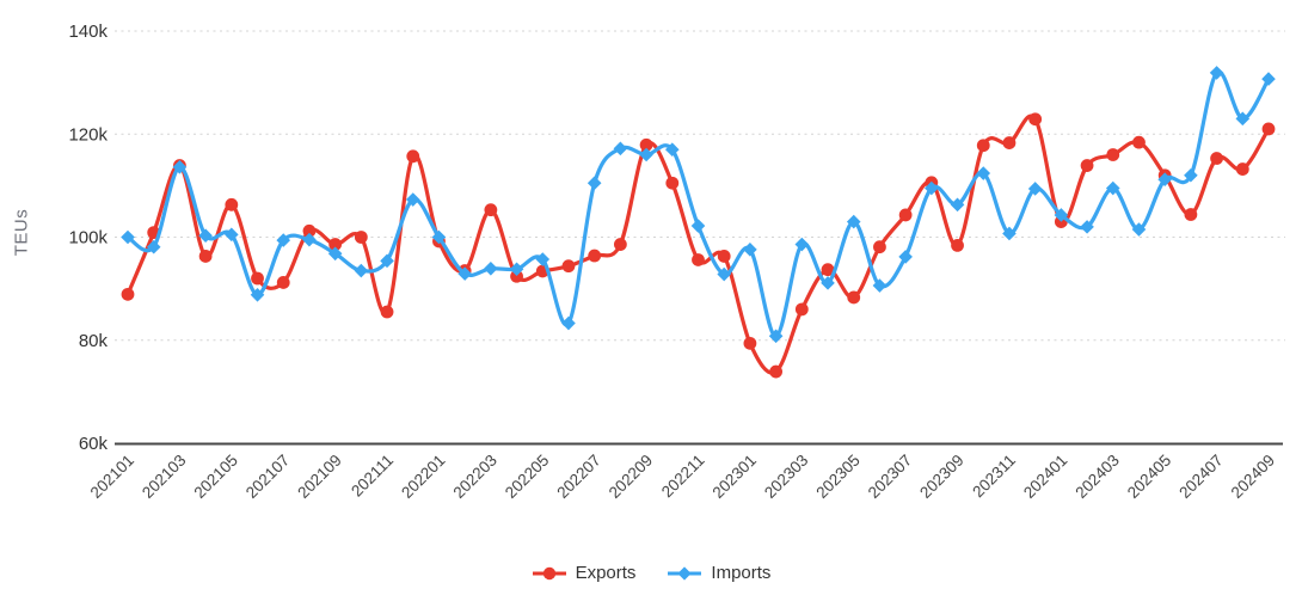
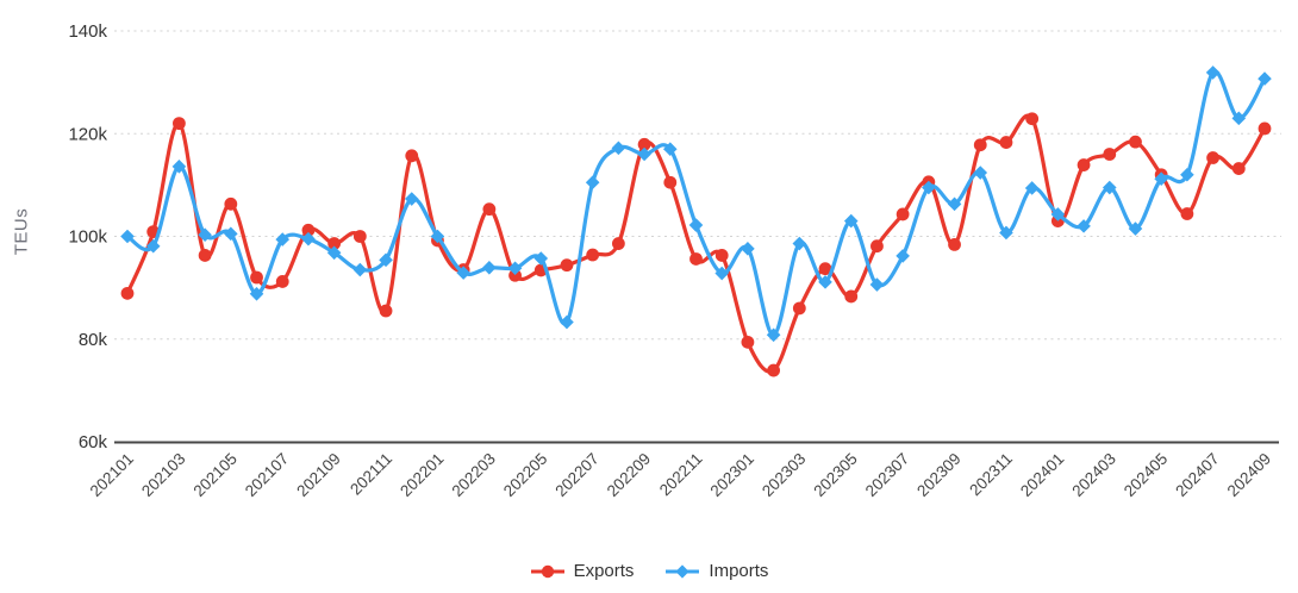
Exports/202103: 114k -> 122k
